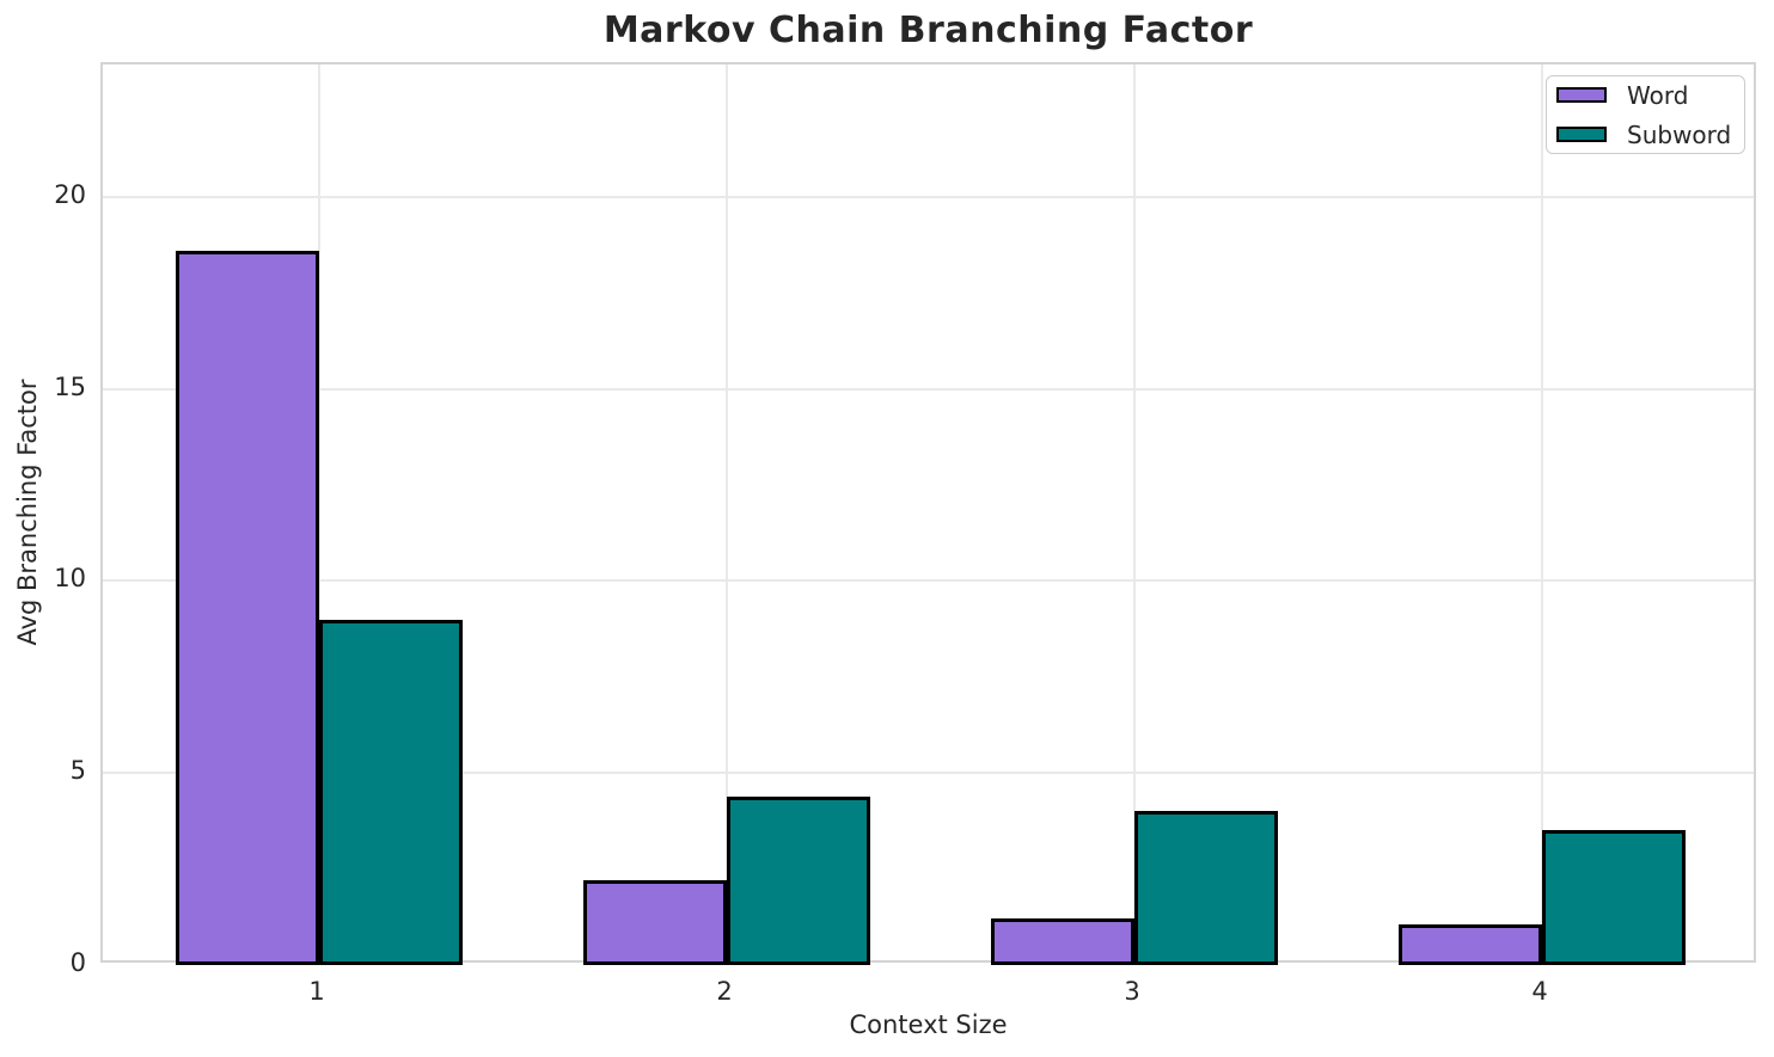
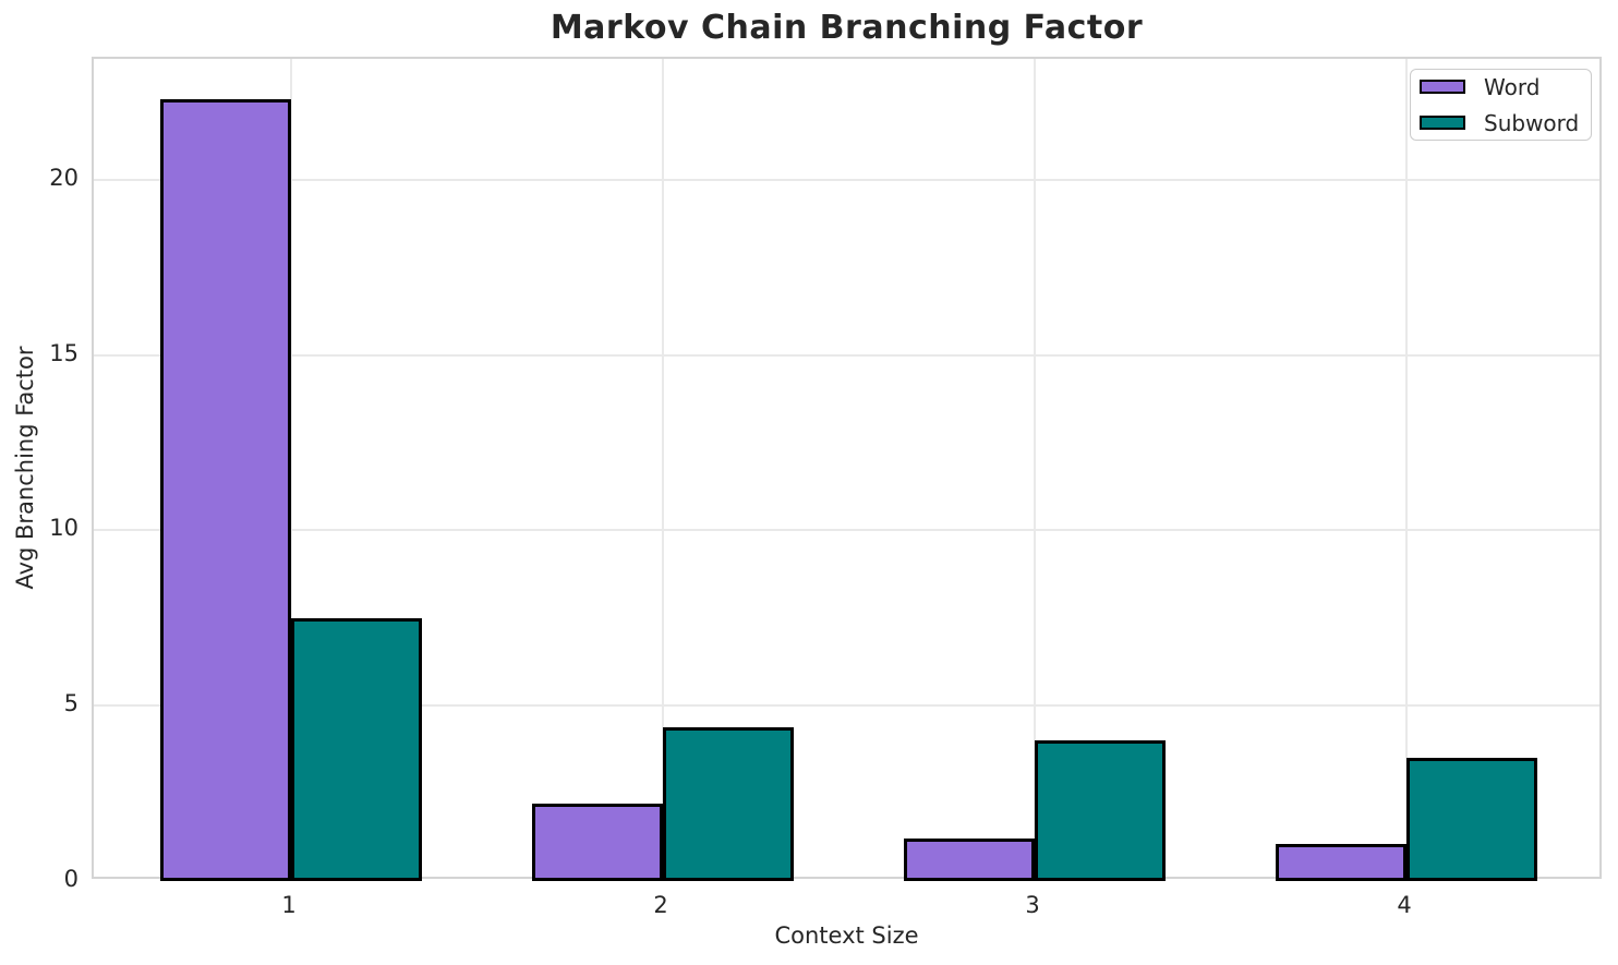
Word/1: 18.6 -> 22.3
Subword/1: 9.0 -> 7.5
